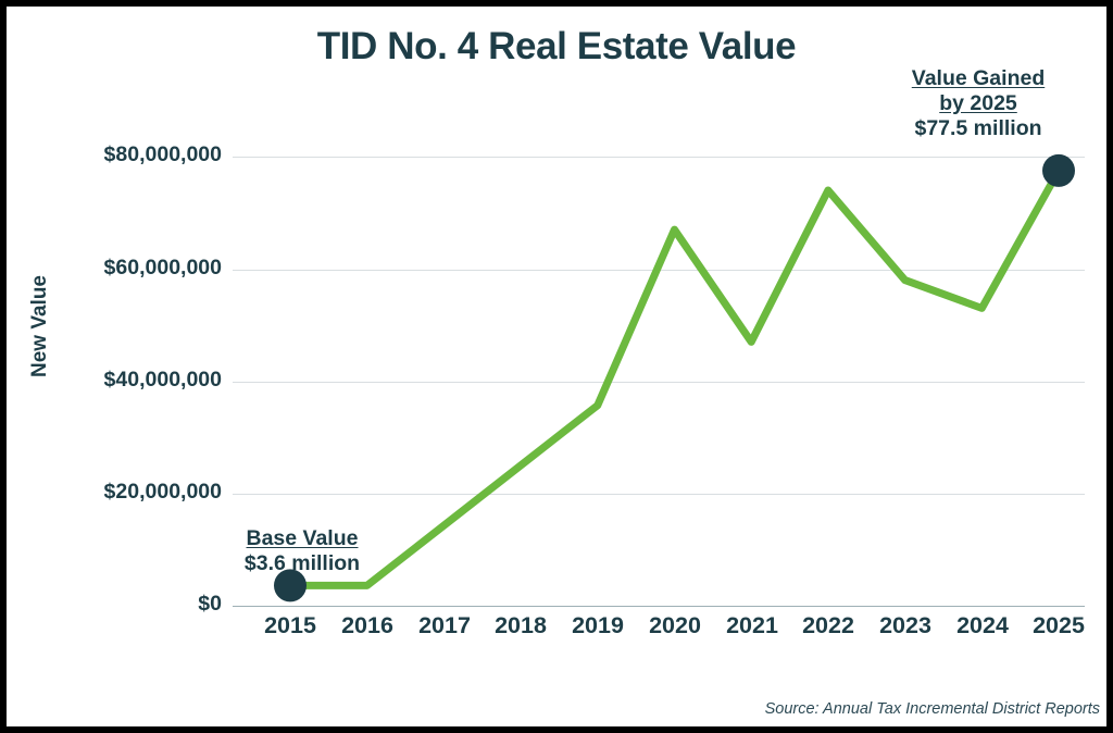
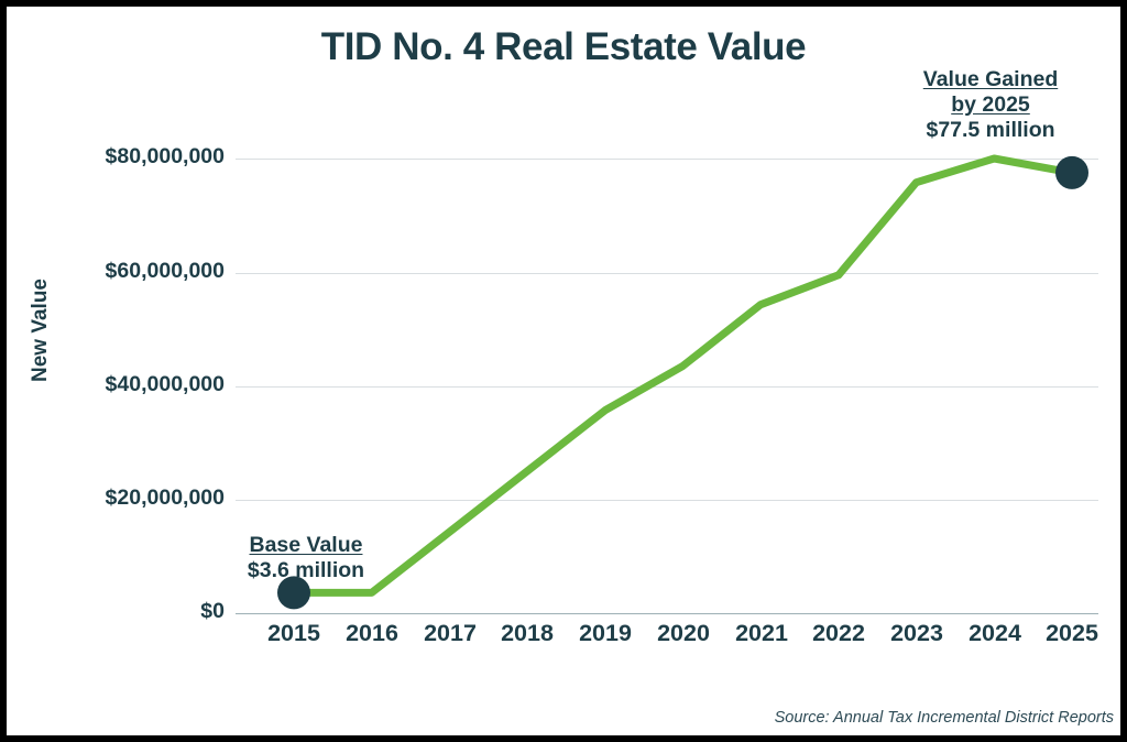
2020: $67000000 -> $44000000
2021: $47000000 -> $54000000
2022: $74000000 -> $60000000
2023: $58000000 -> $76000000
2024: $53000000 -> $80000000
